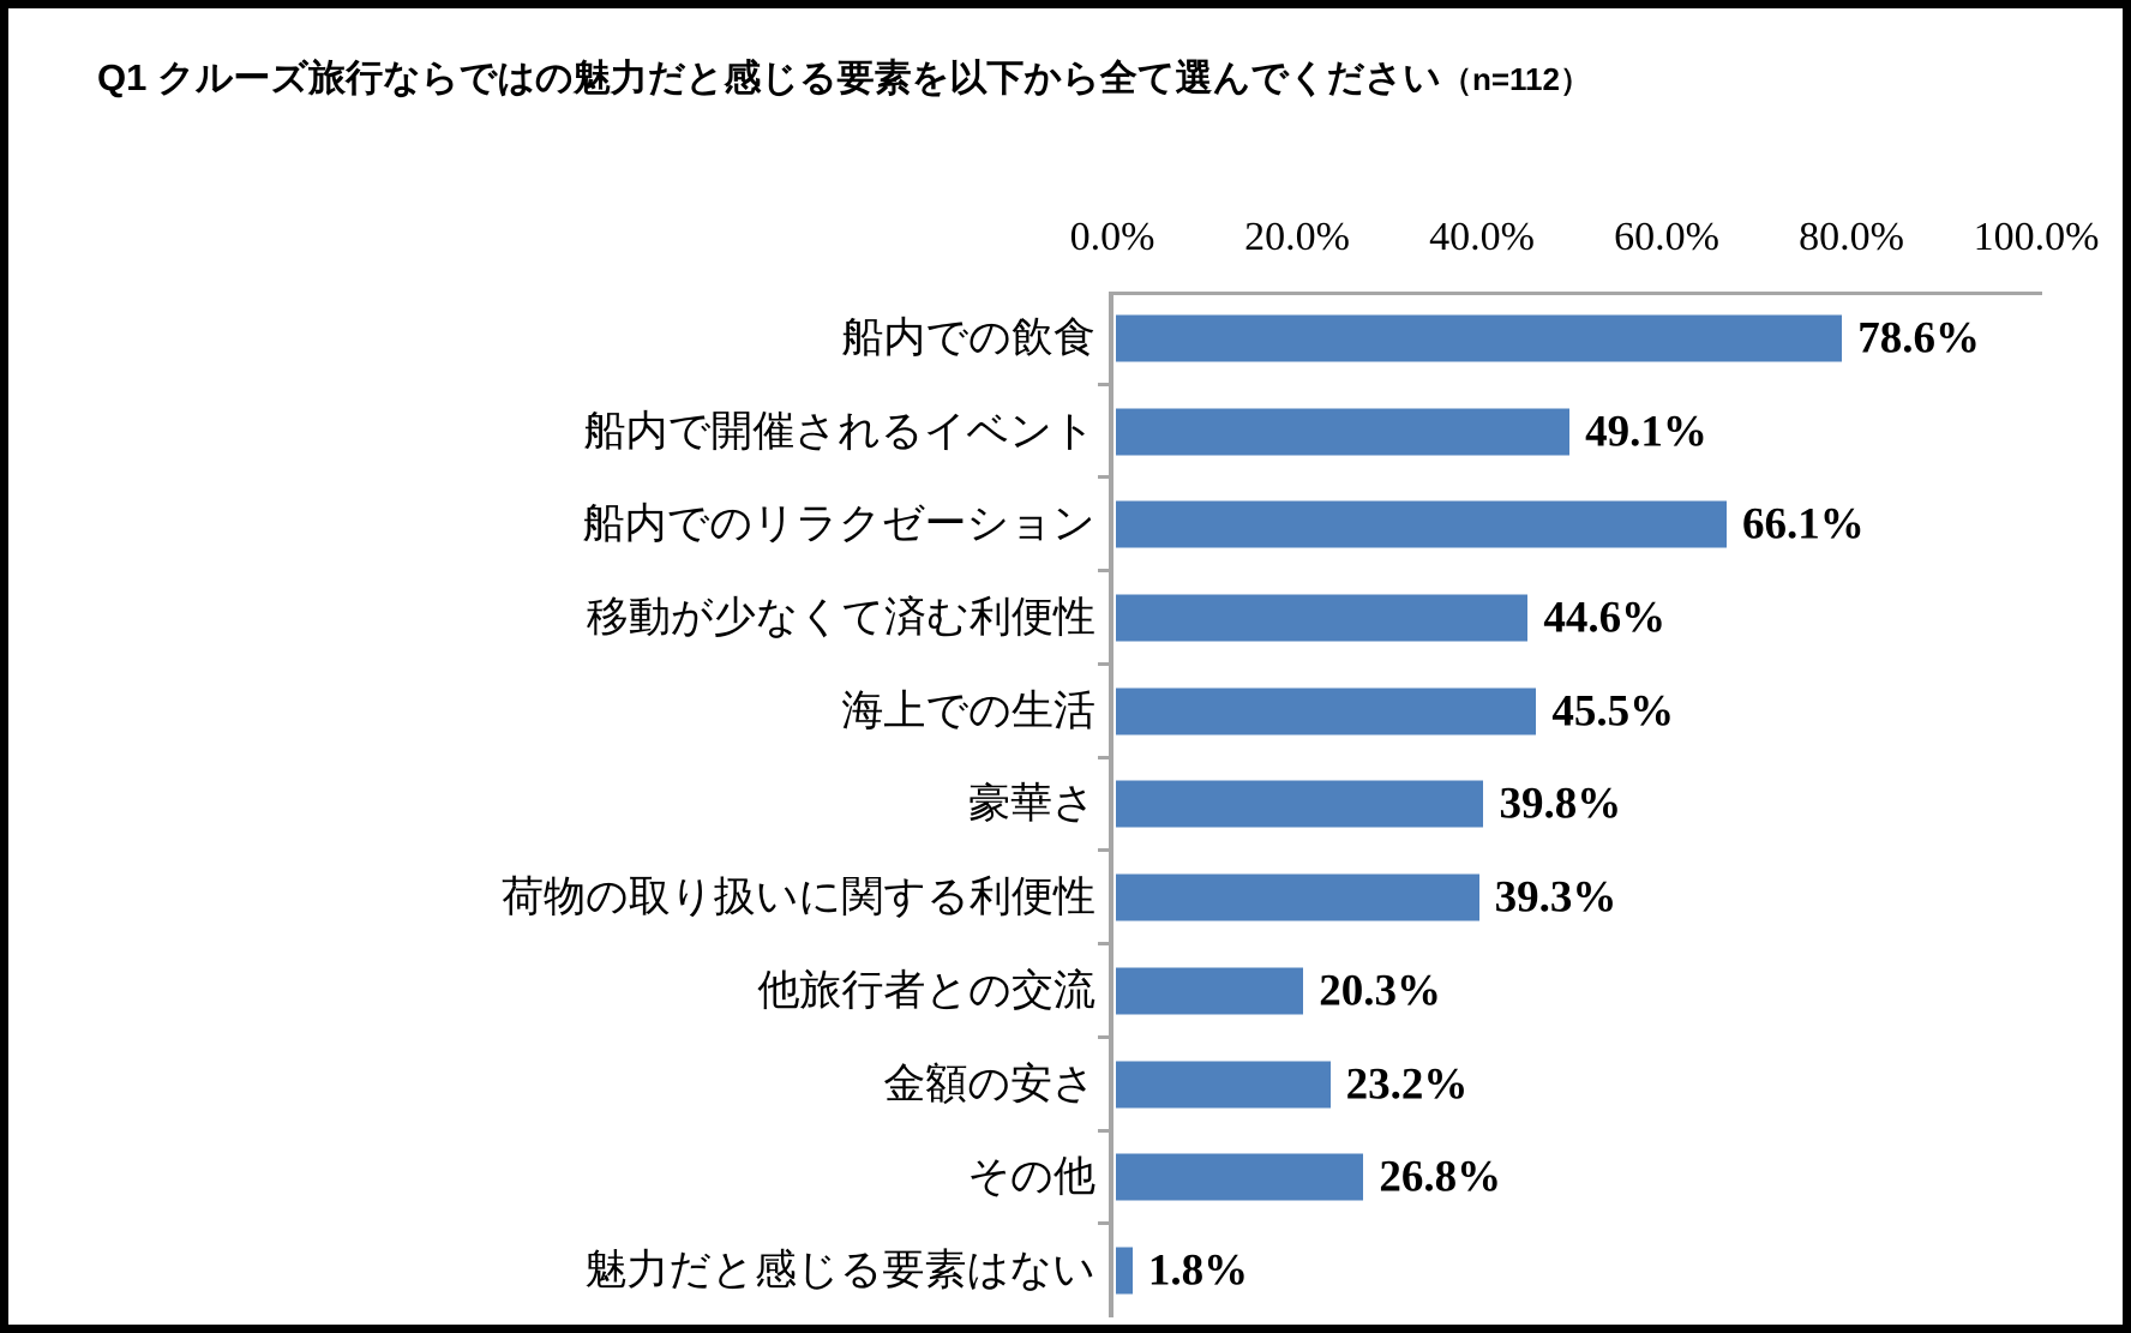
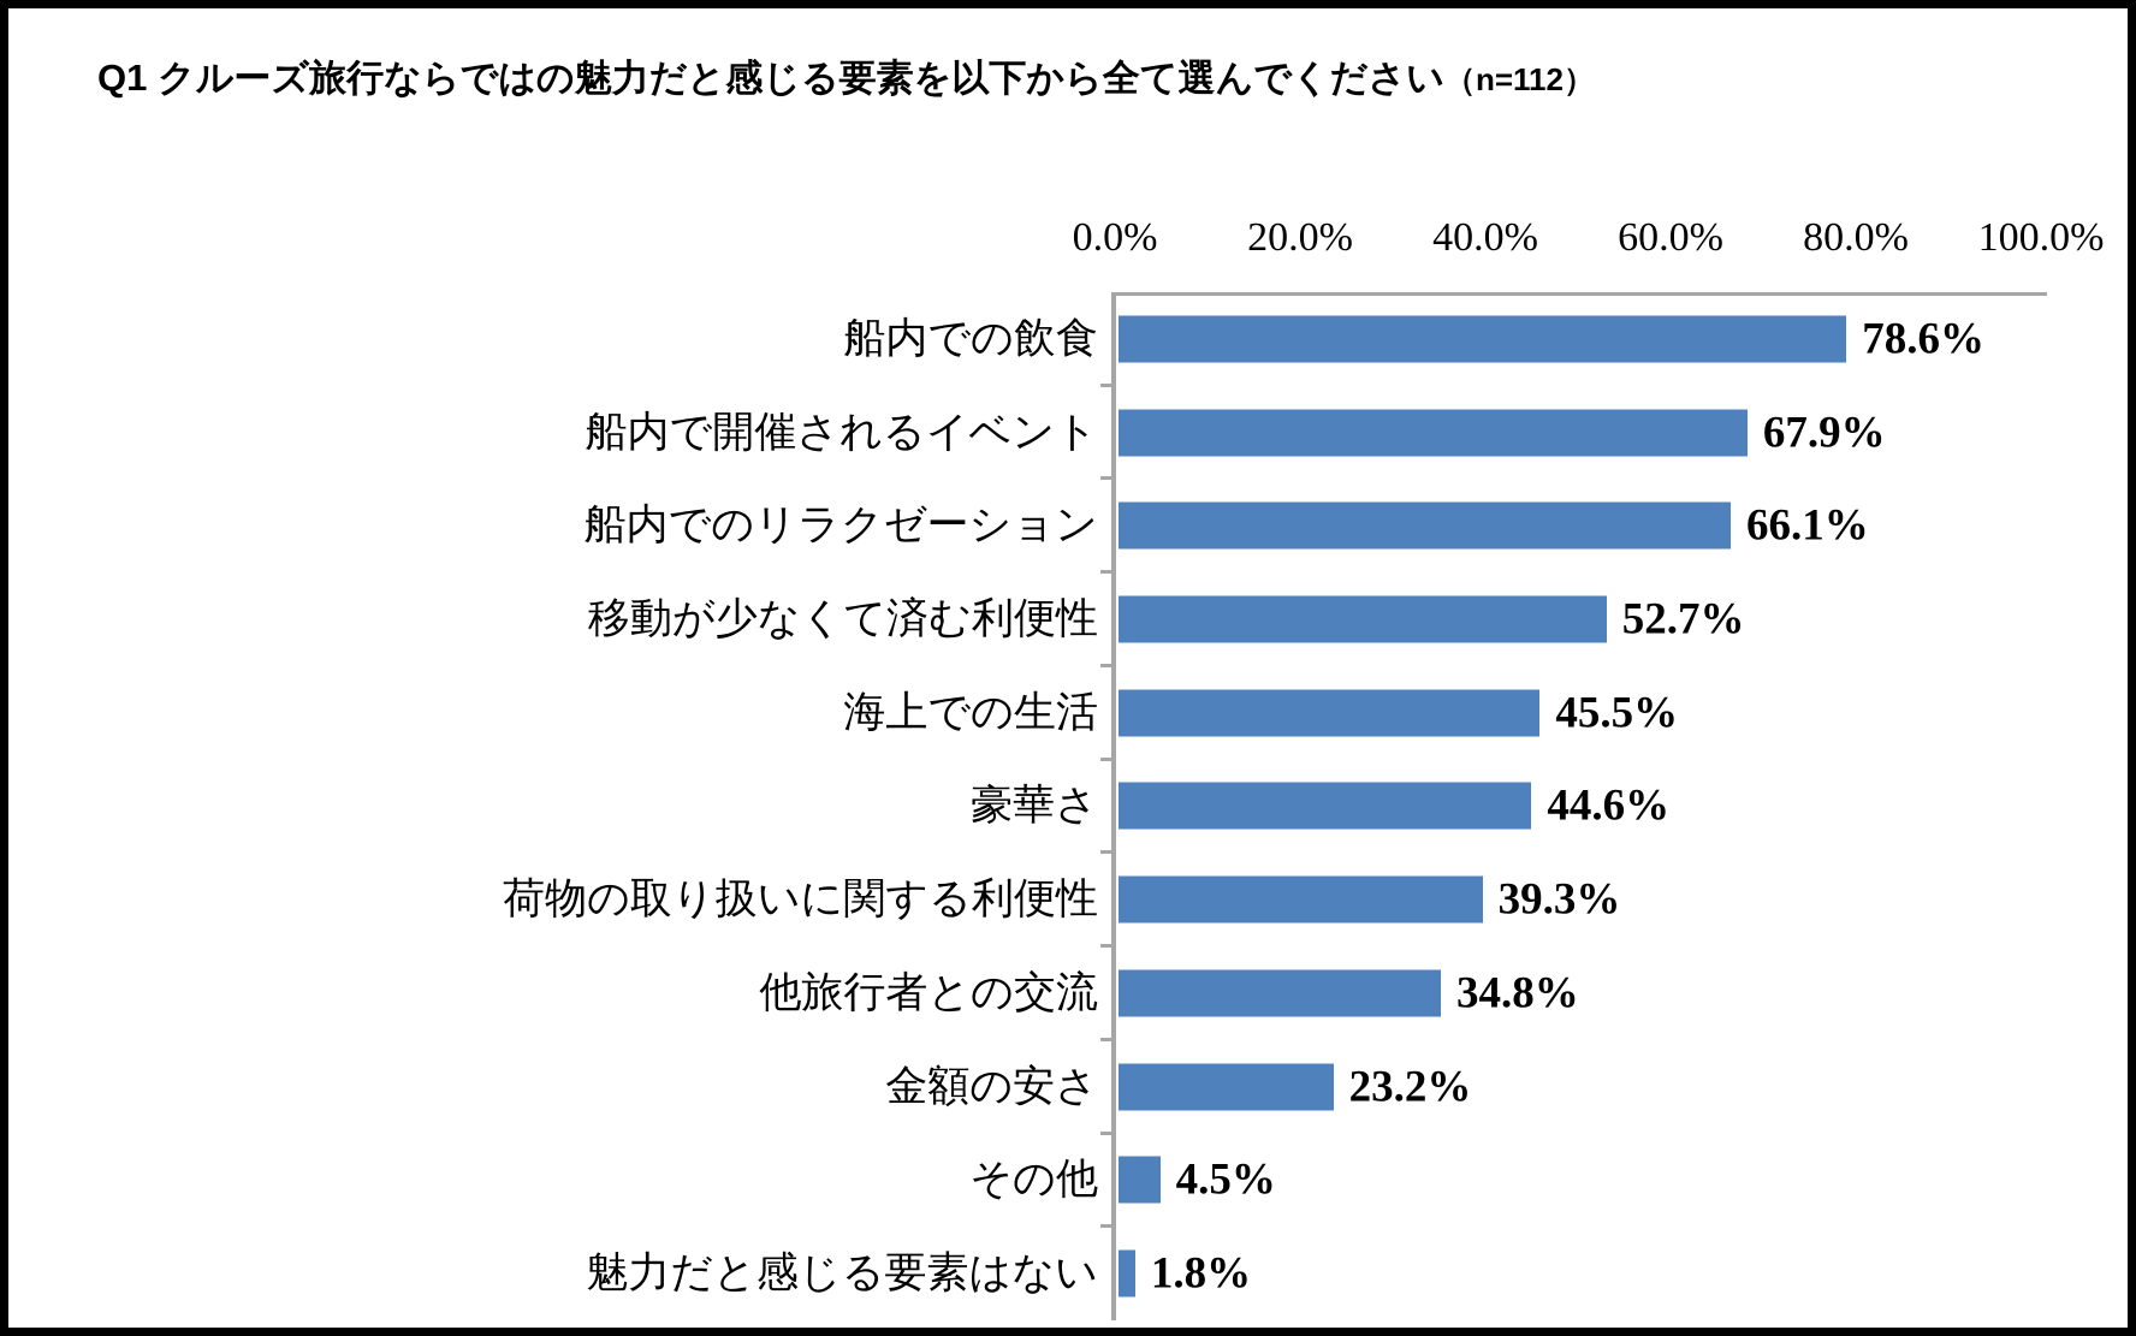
船内で開催されるイベント: 49.1% -> 67.9%
移動が少なくて済む利便性: 44.6% -> 52.7%
豪華さ: 39.8% -> 44.6%
他旅行者との交流: 20.3% -> 34.8%
その他: 26.8% -> 4.5%
